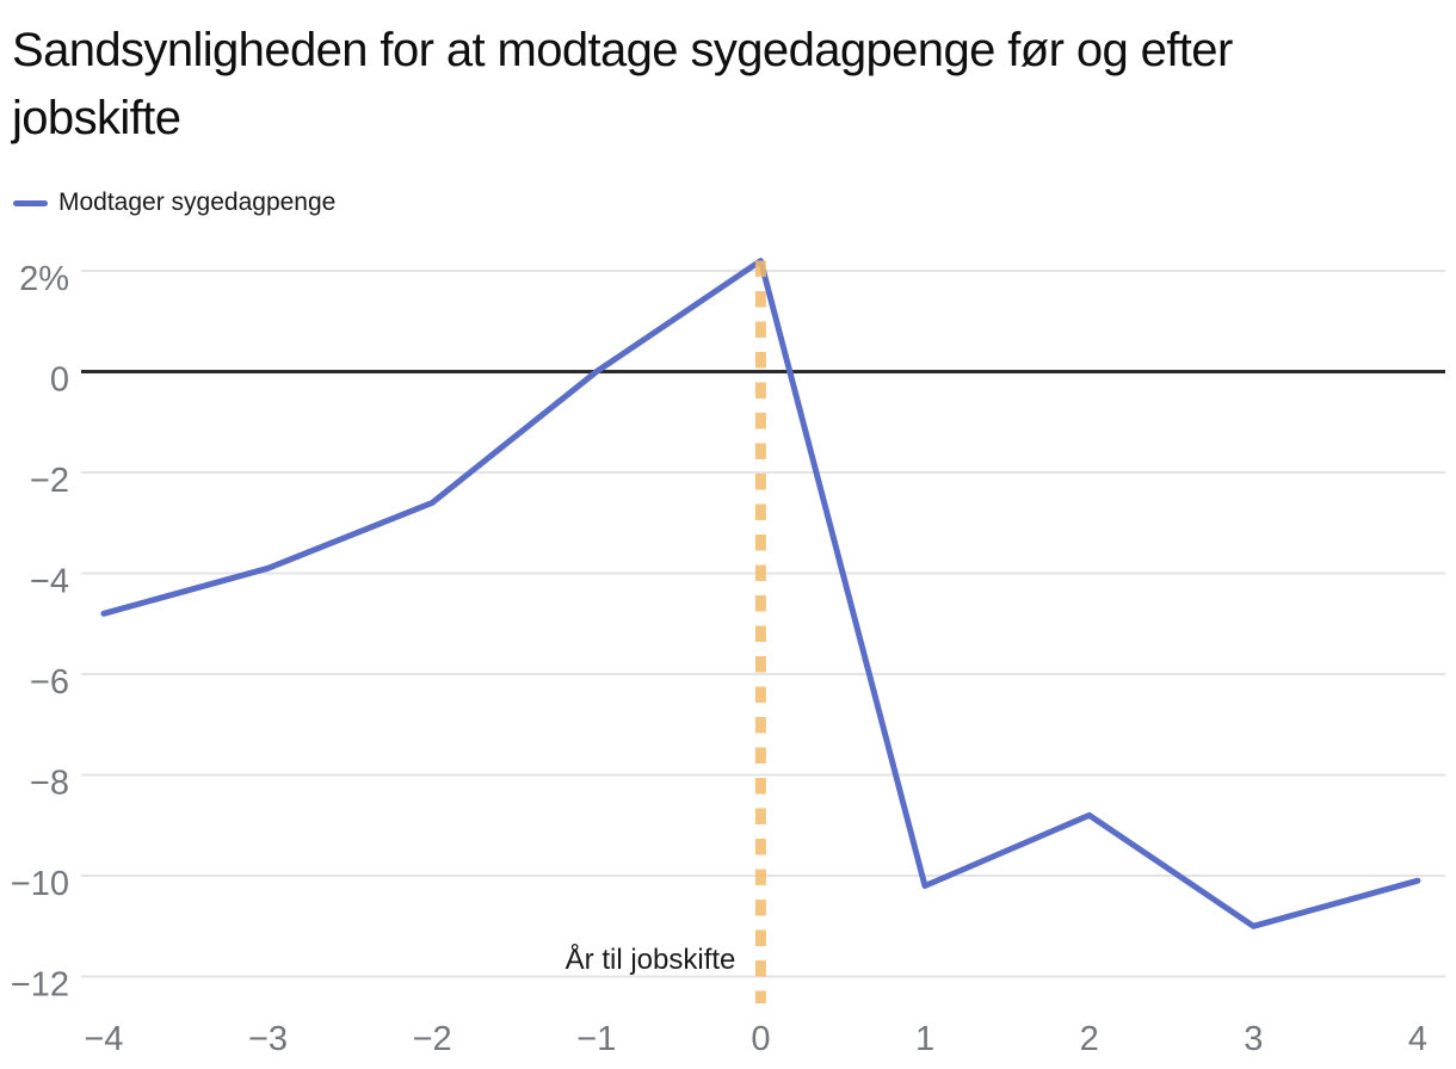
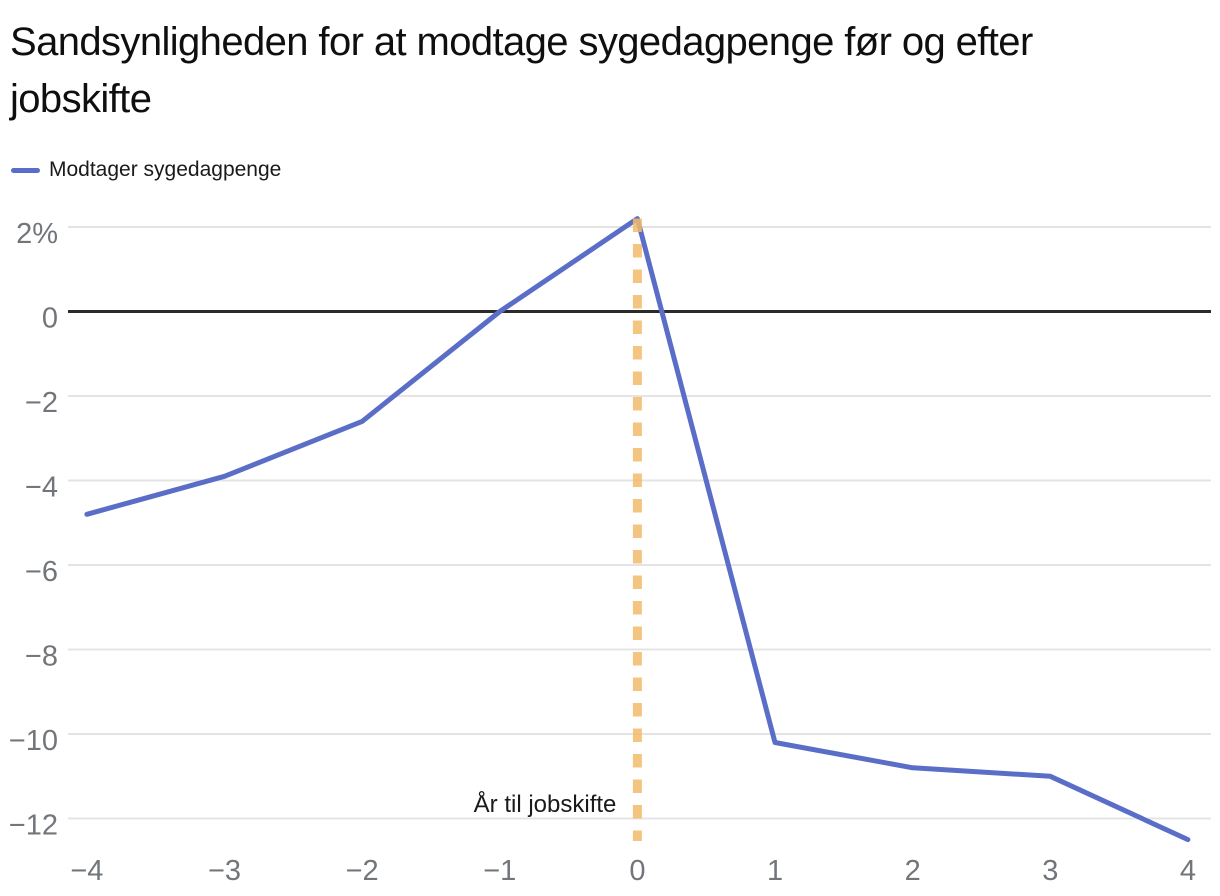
2: -8.8% -> -10.8%
4: -10.1% -> -12.5%
